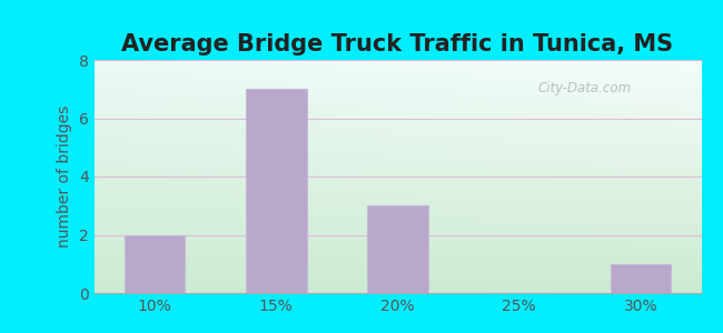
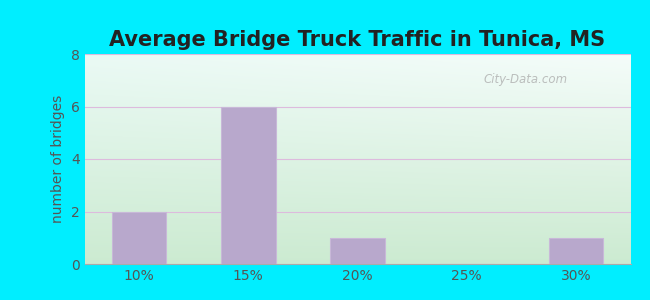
15%: 7 -> 6
20%: 3 -> 1
